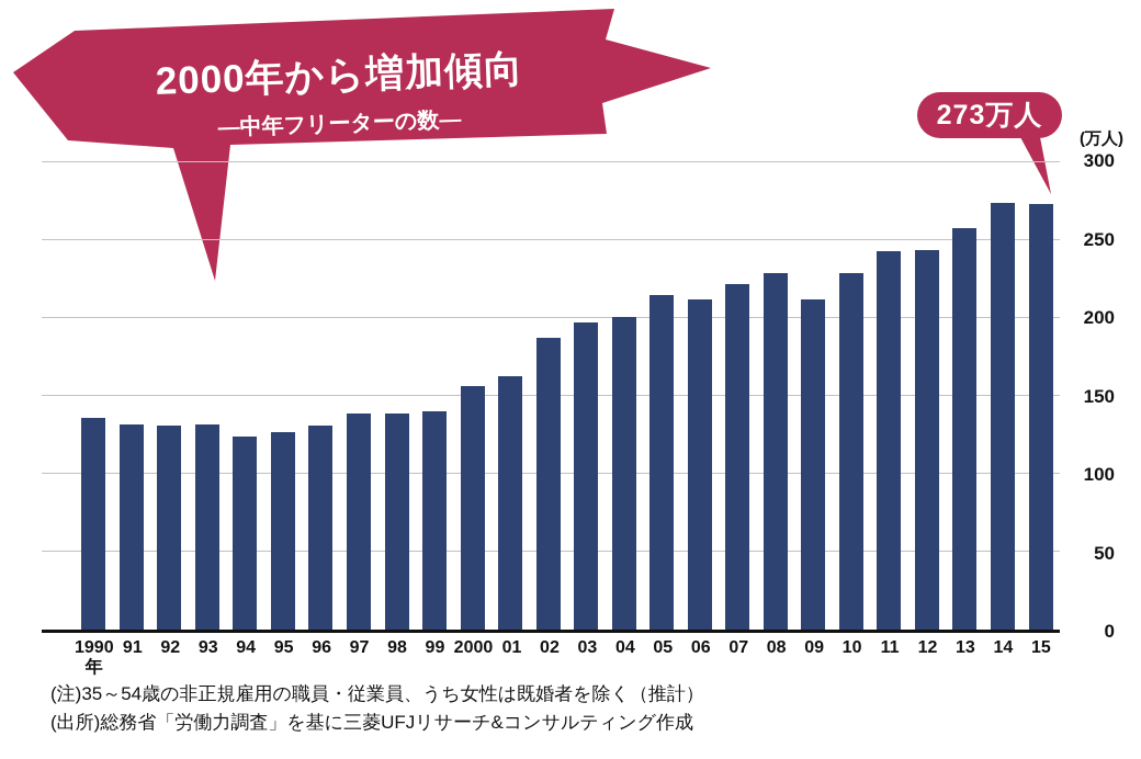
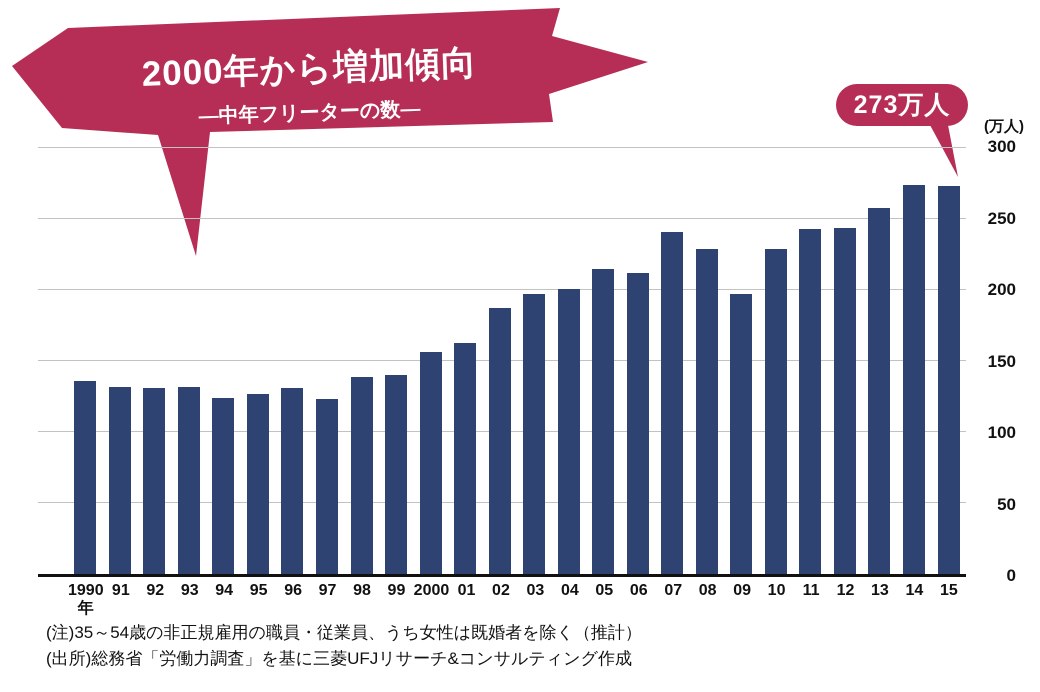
97: 139 -> 123
07: 222 -> 241
09: 212 -> 197
